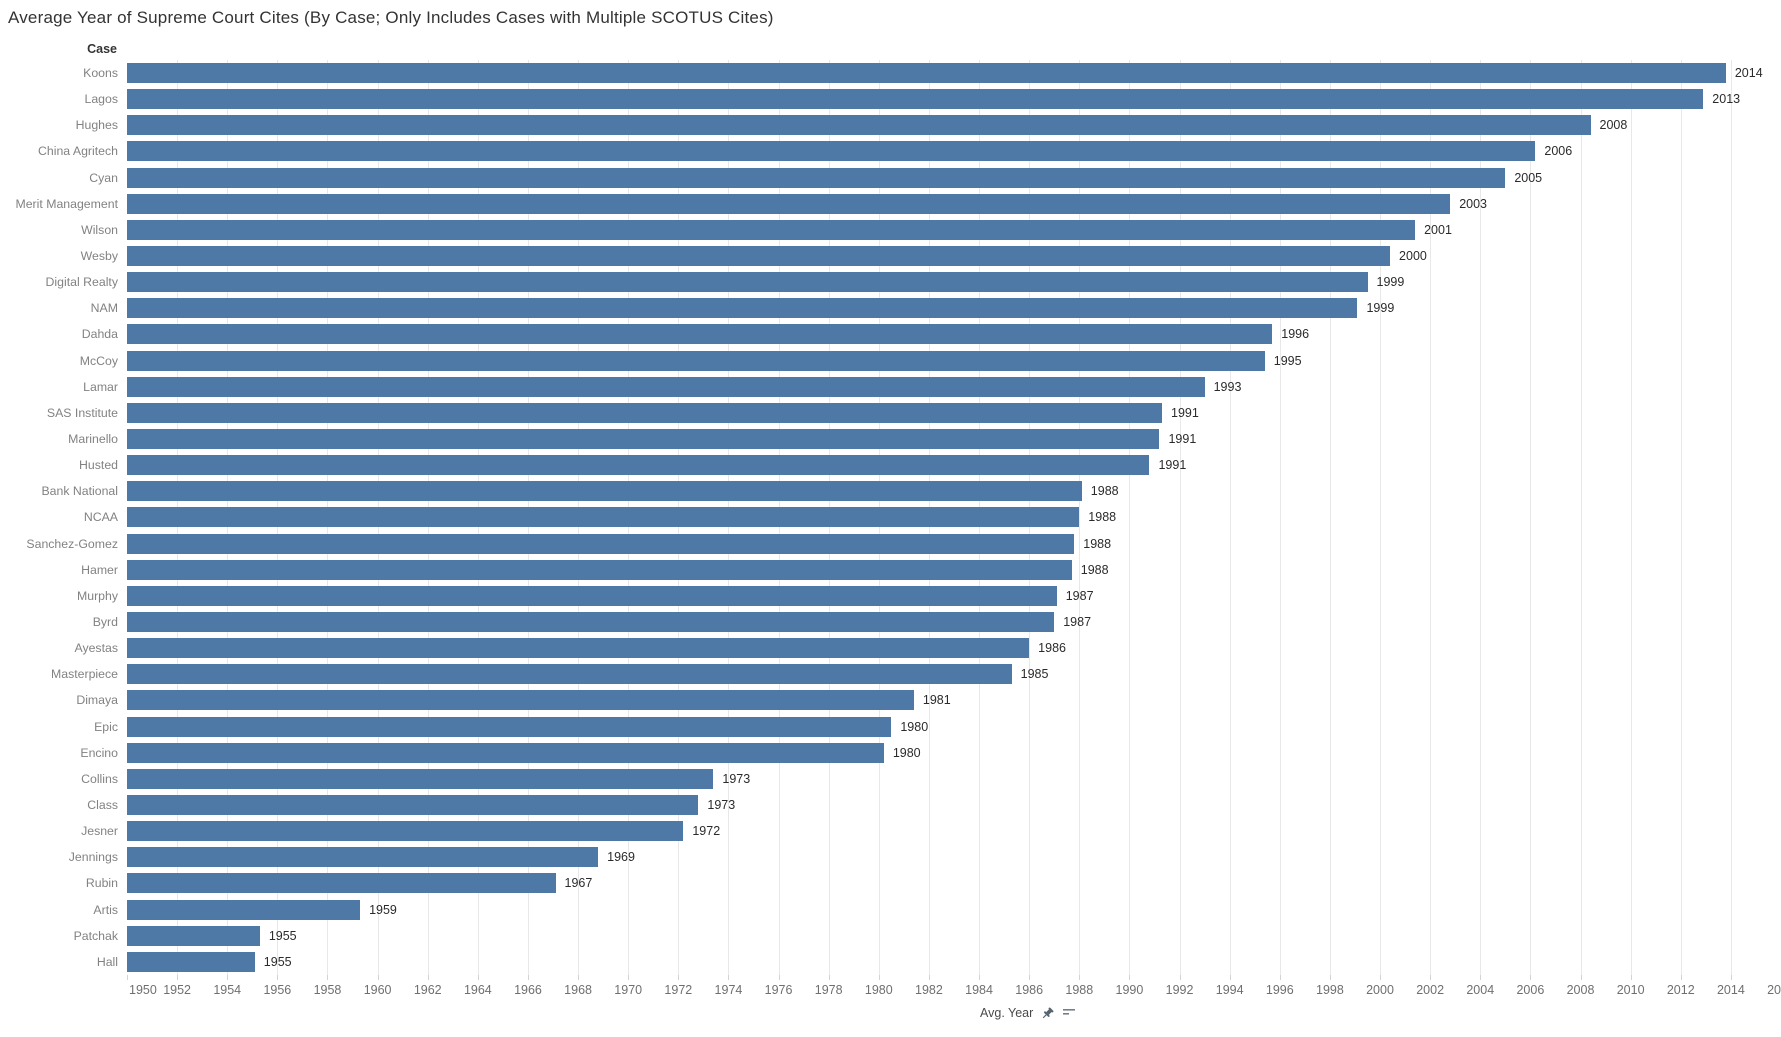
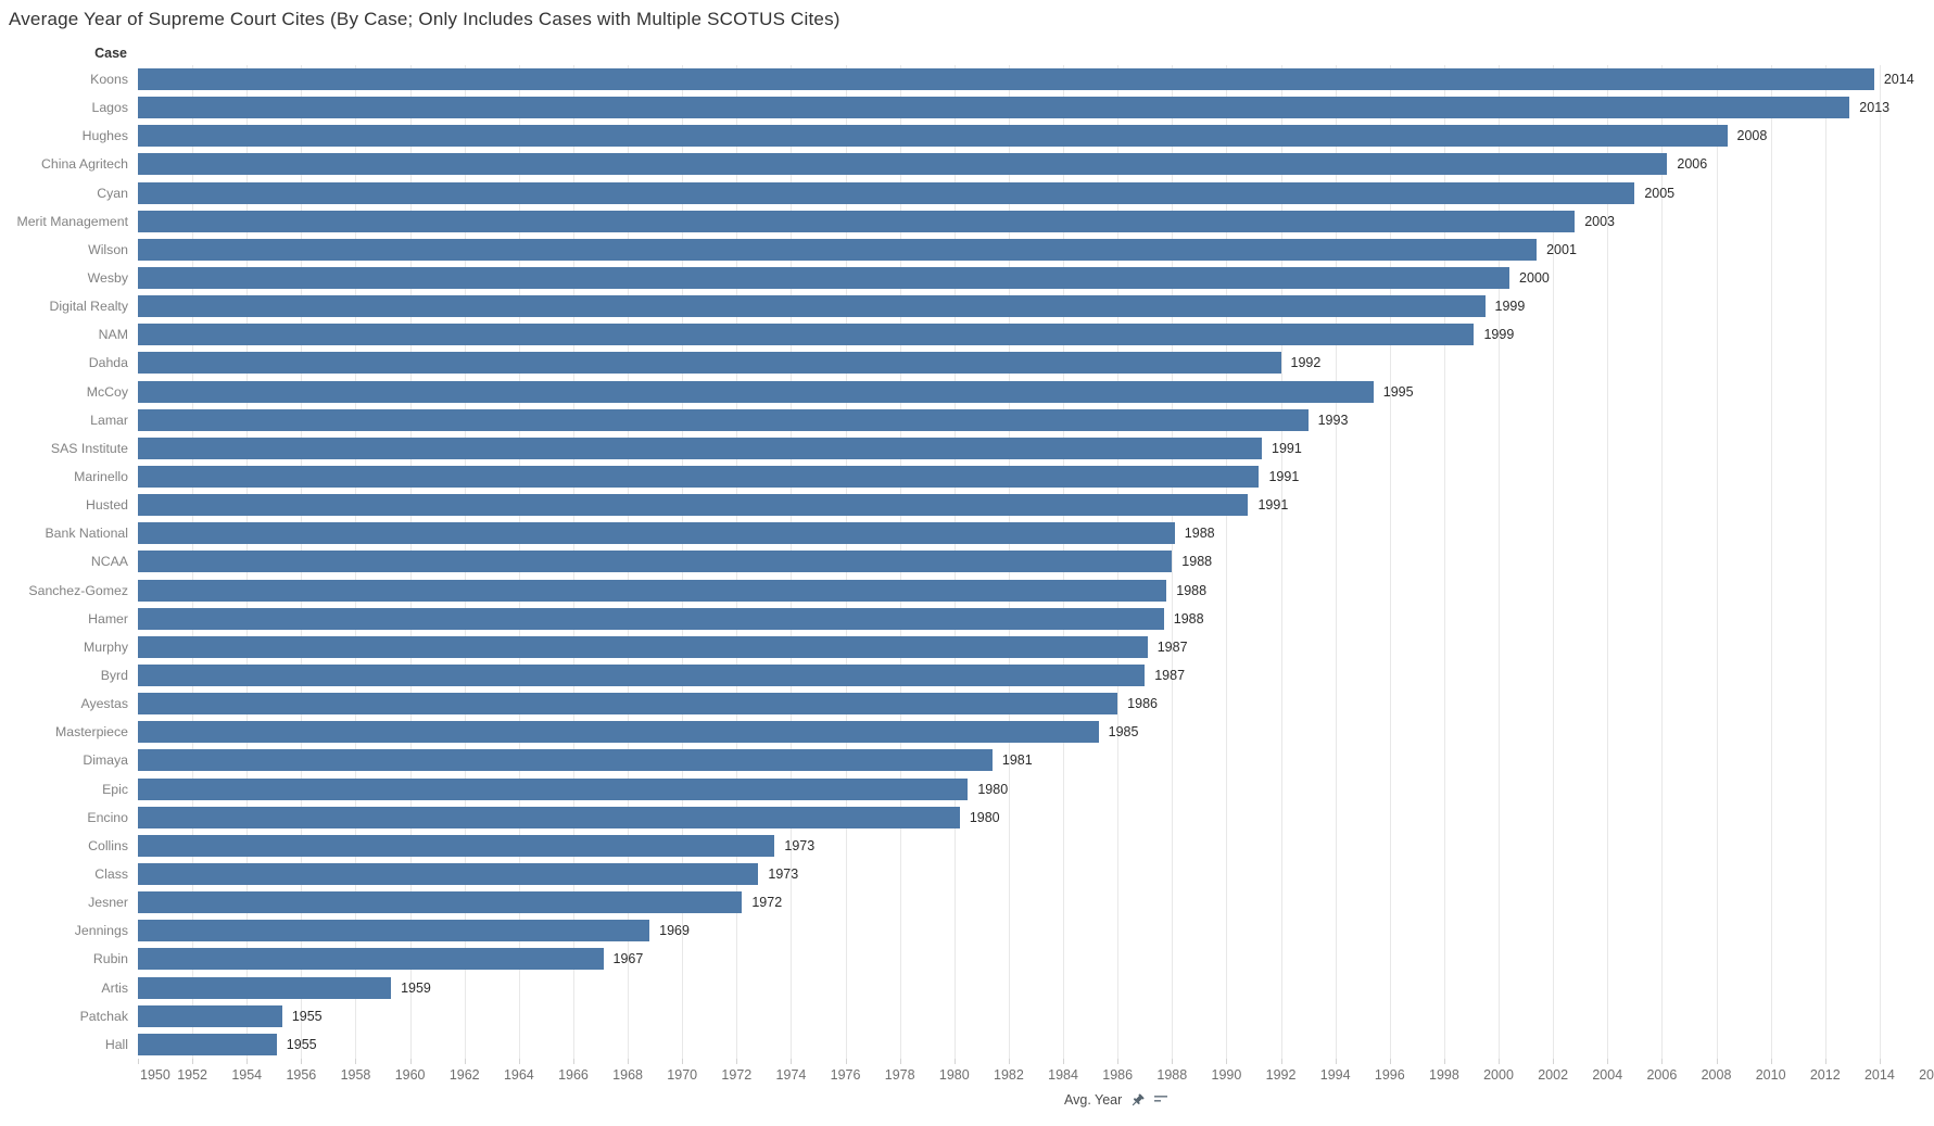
Dahda: 1996 -> 1992
